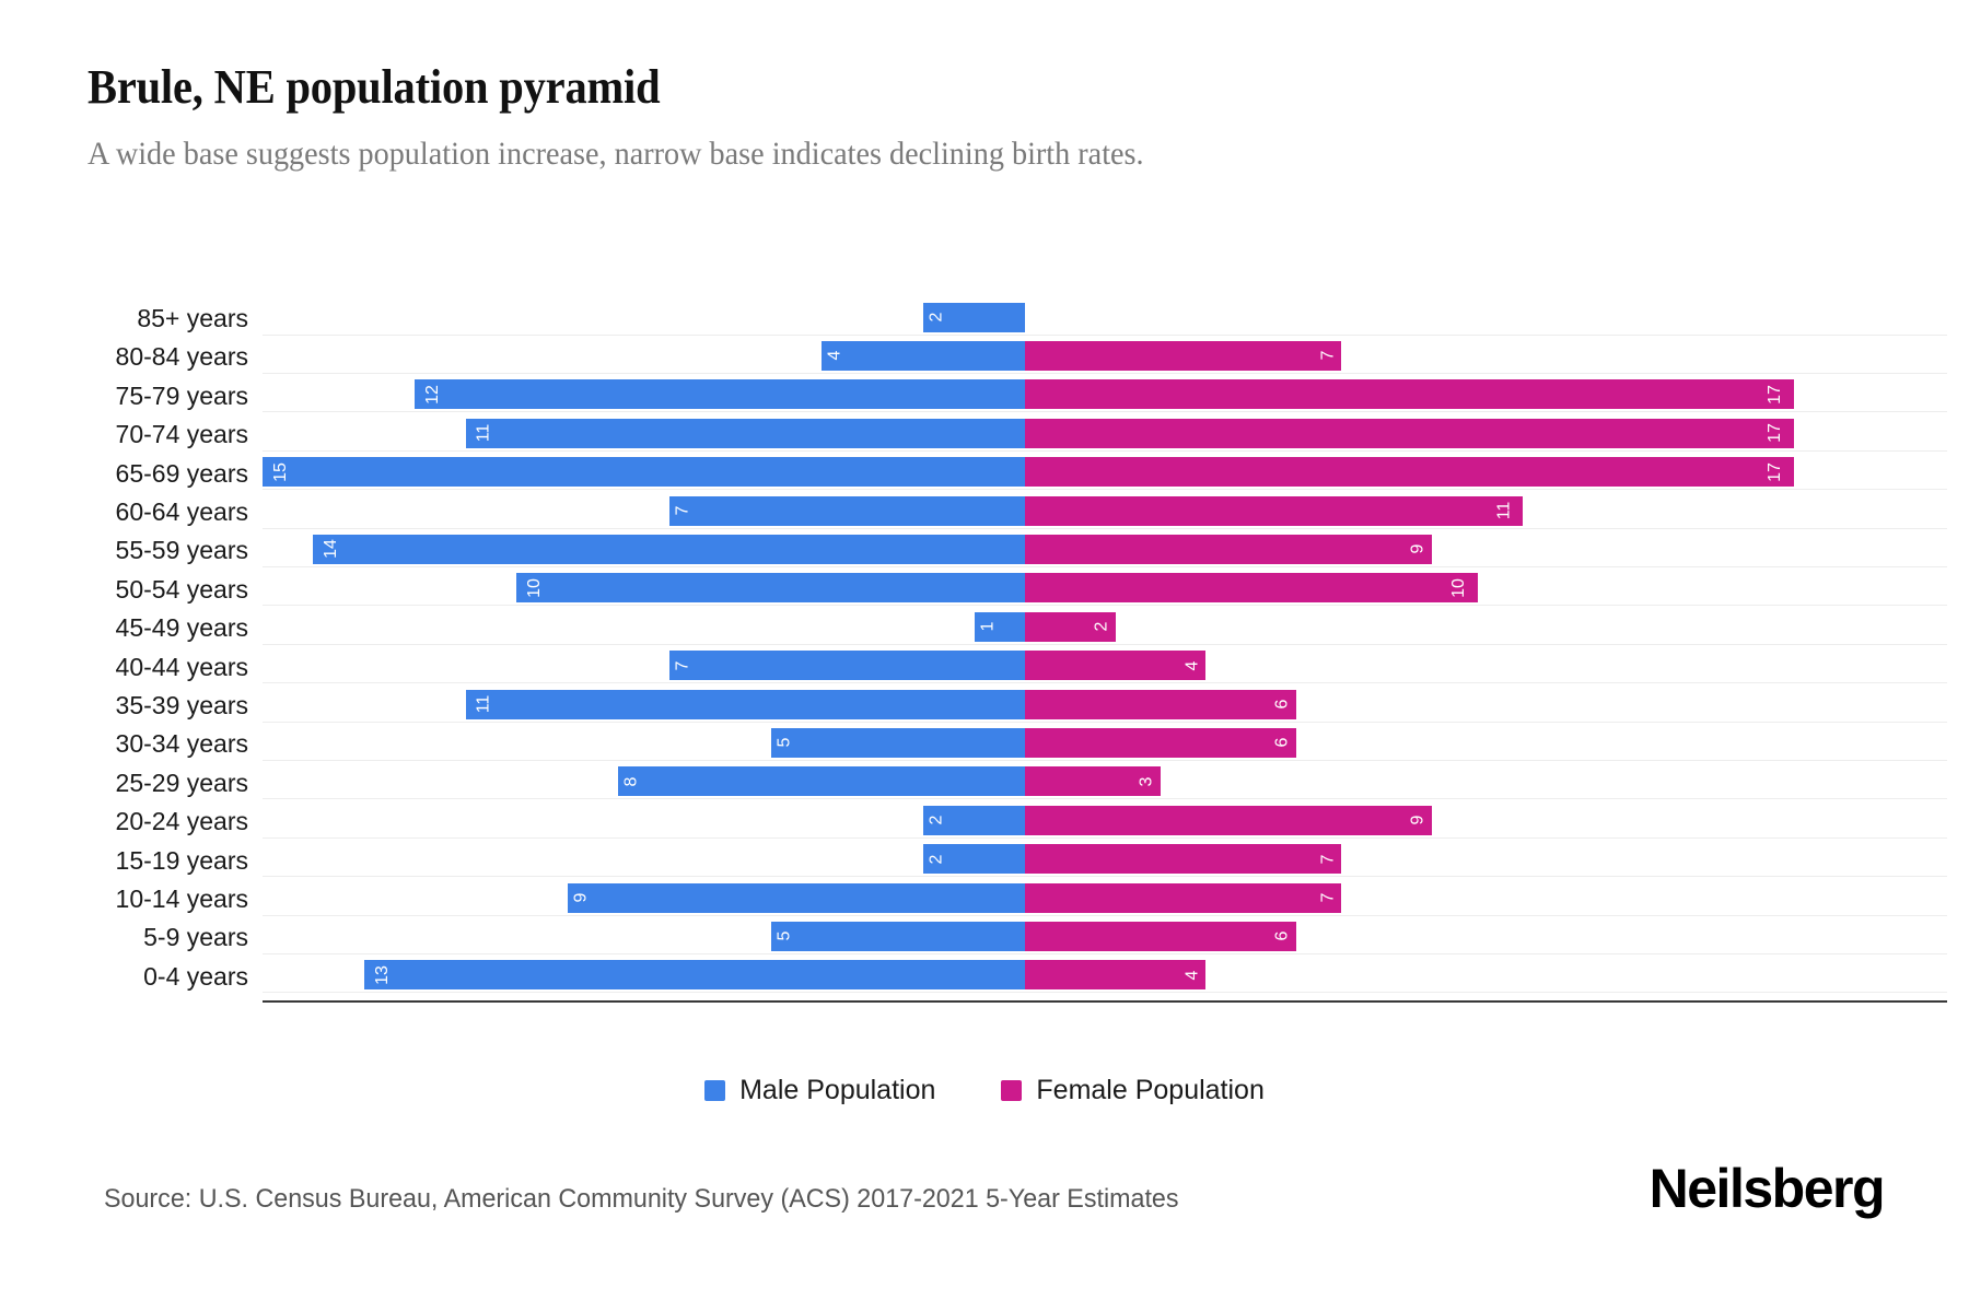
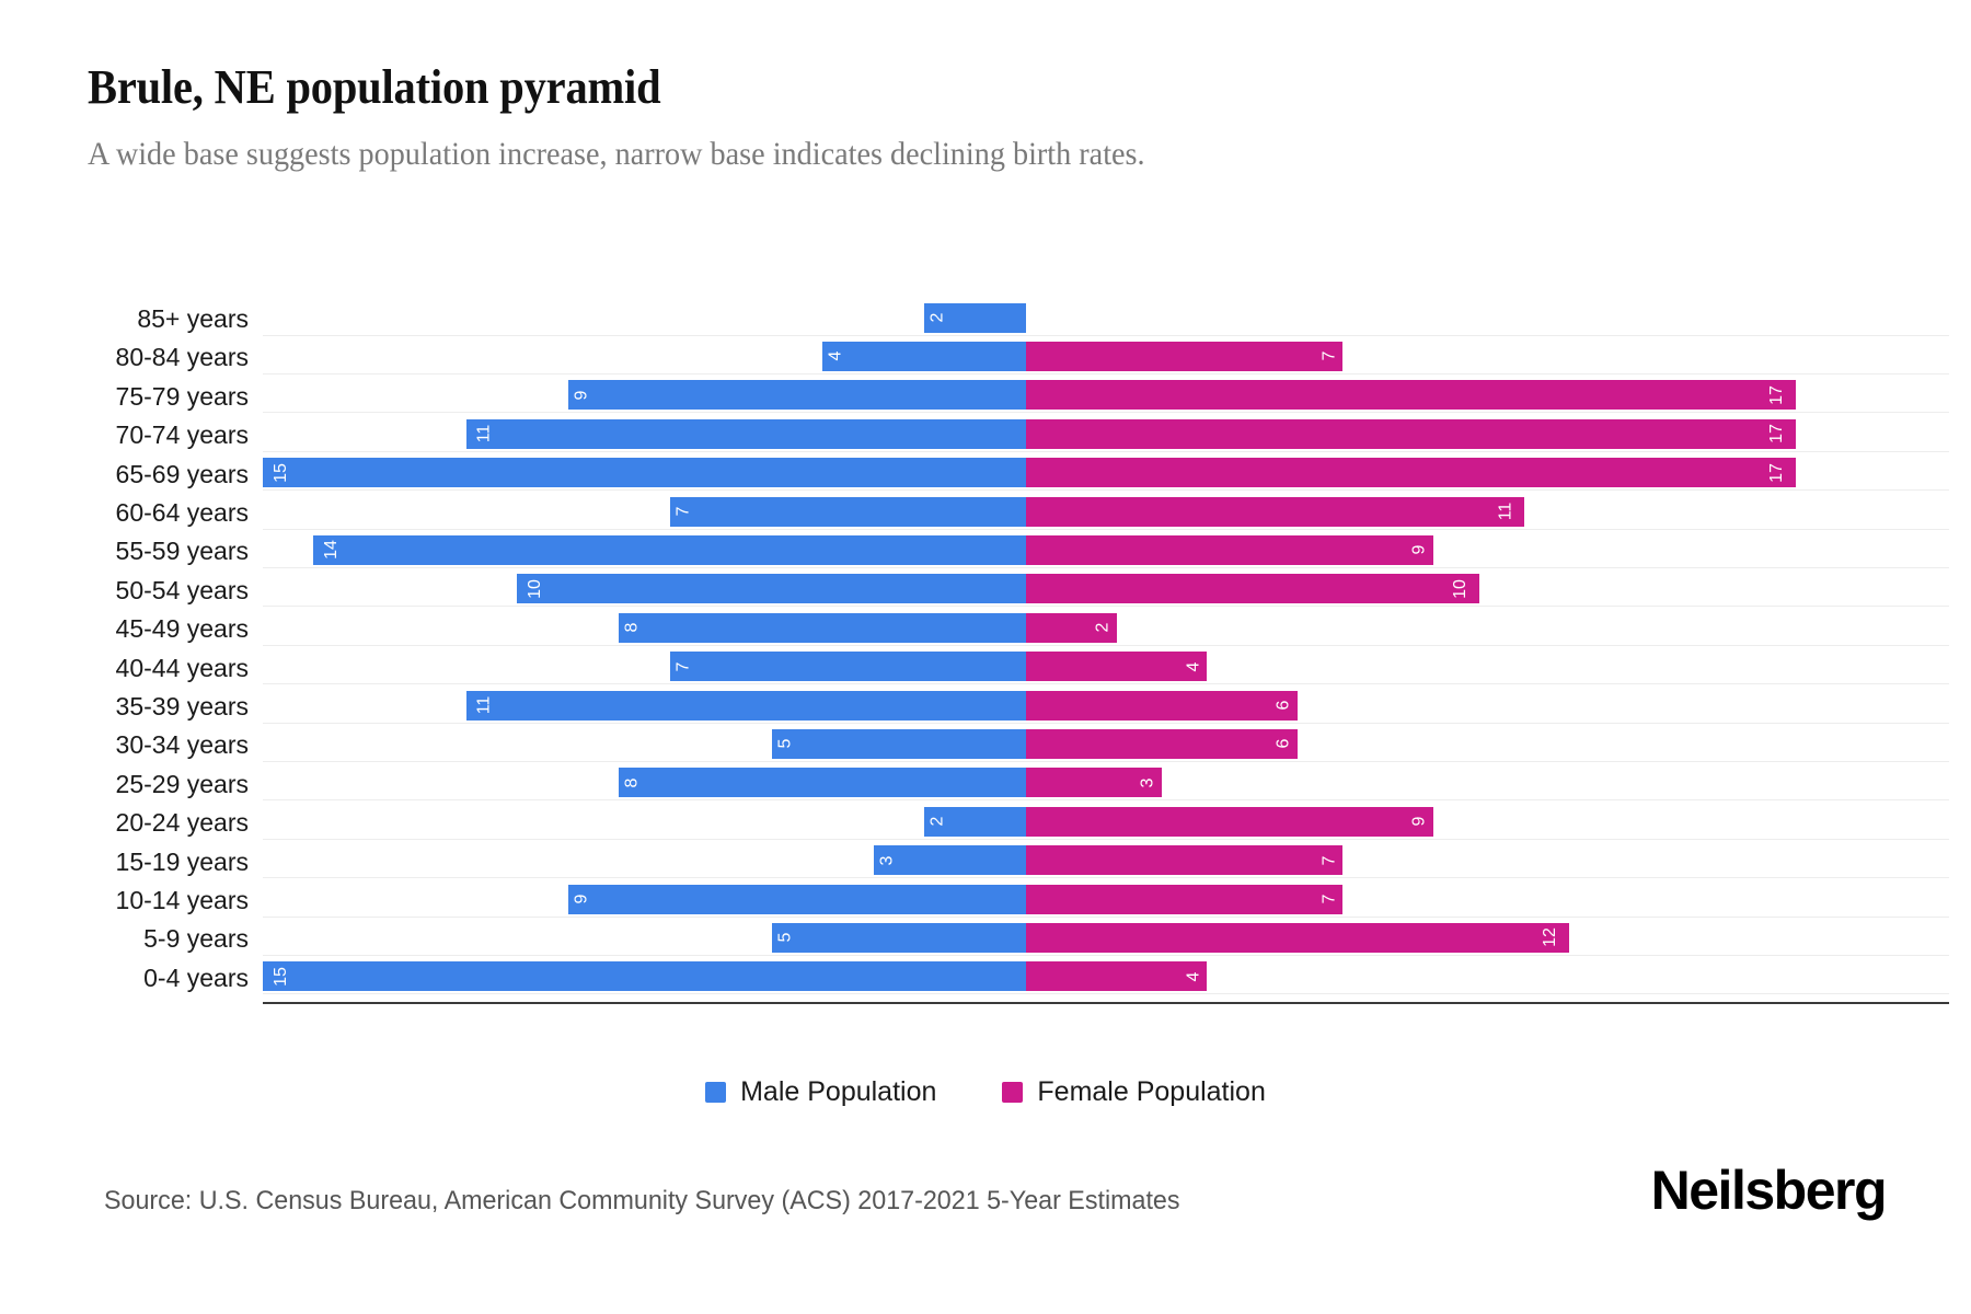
Male Population/75-79 years: 12 -> 9
Male Population/45-49 years: 1 -> 8
Male Population/15-19 years: 2 -> 3
Female Population/5-9 years: 6 -> 12
Male Population/0-4 years: 13 -> 15
